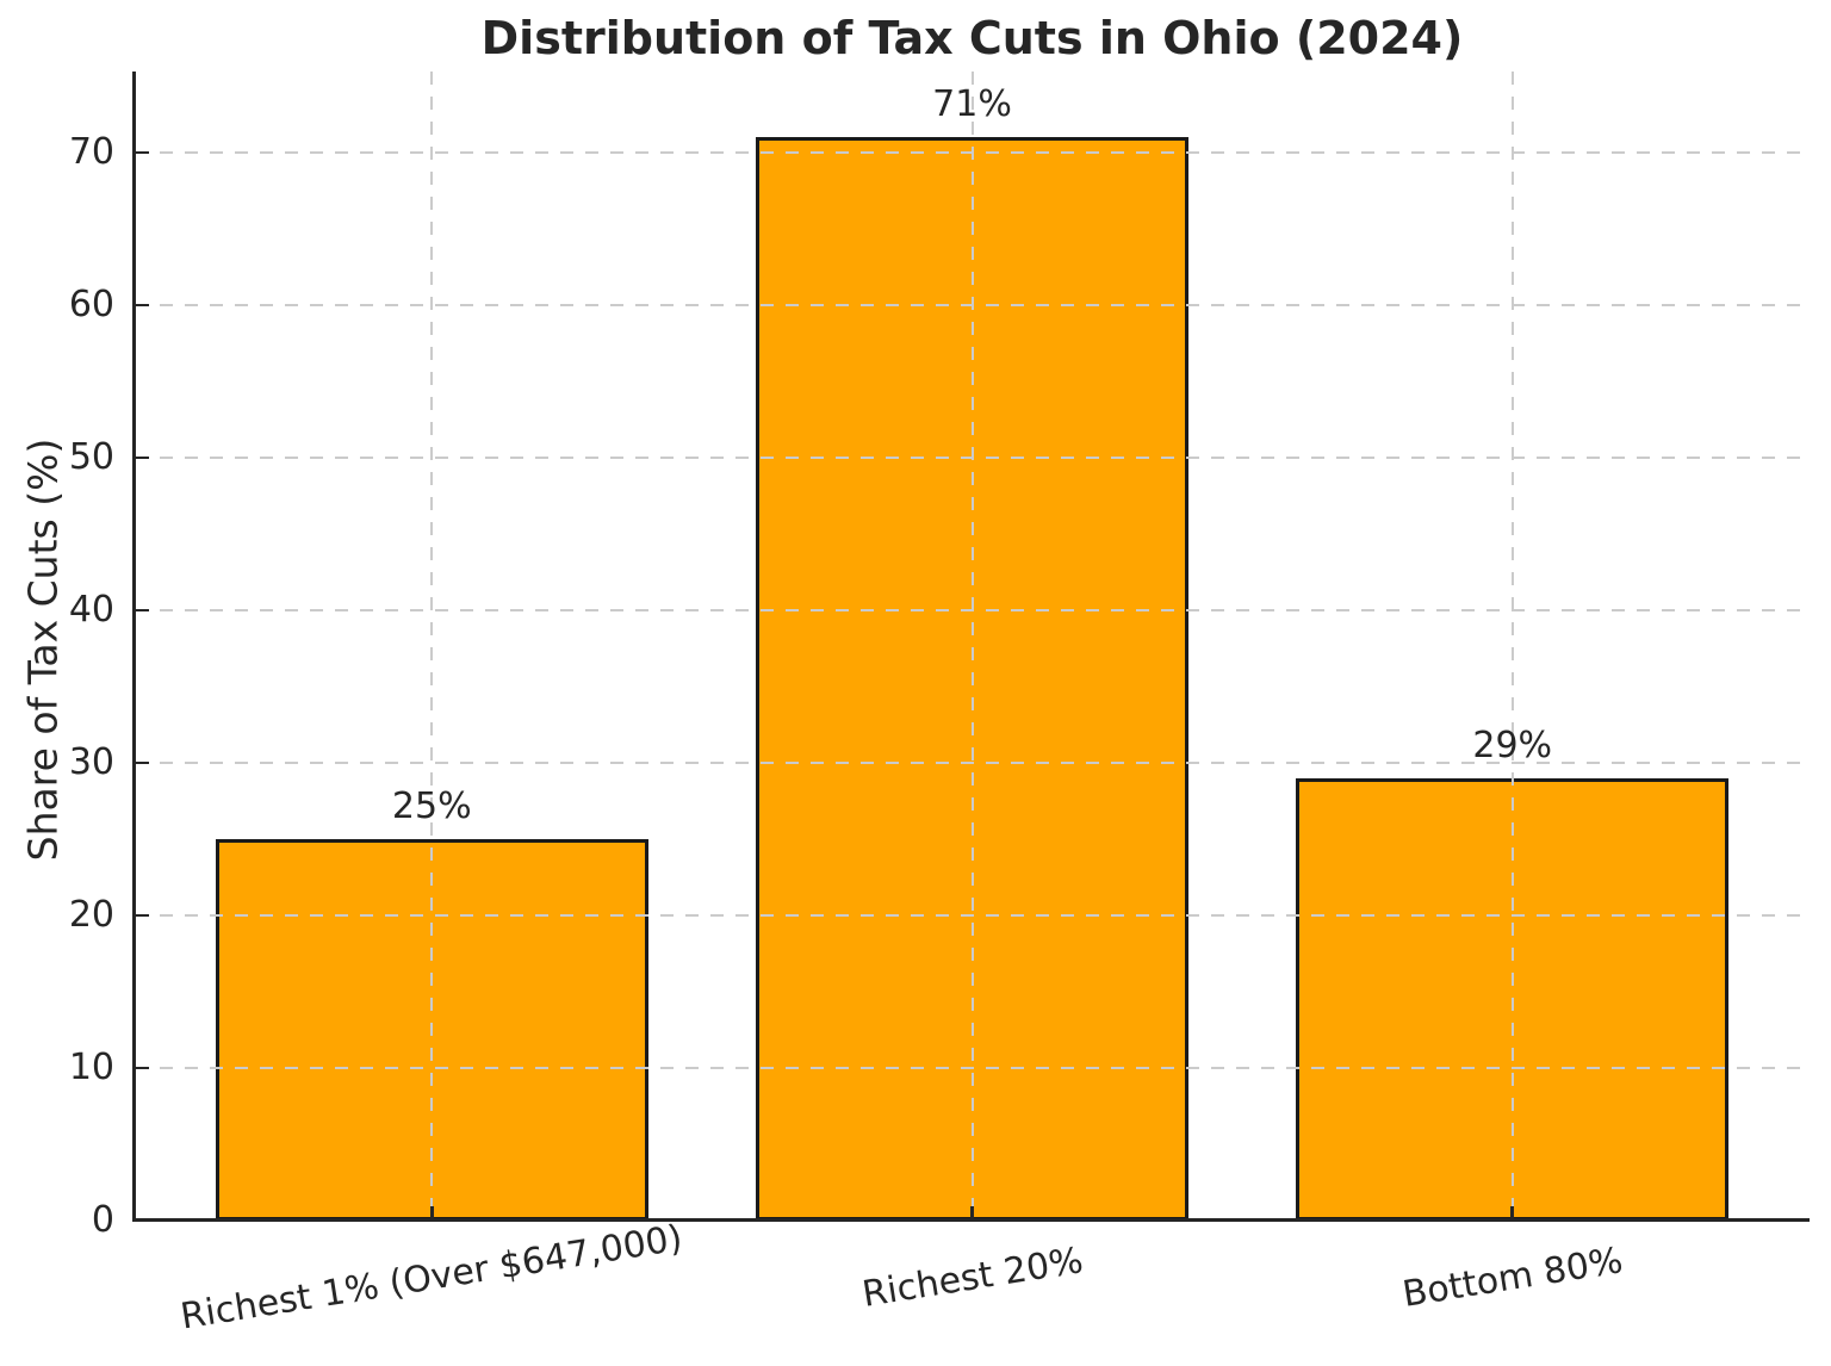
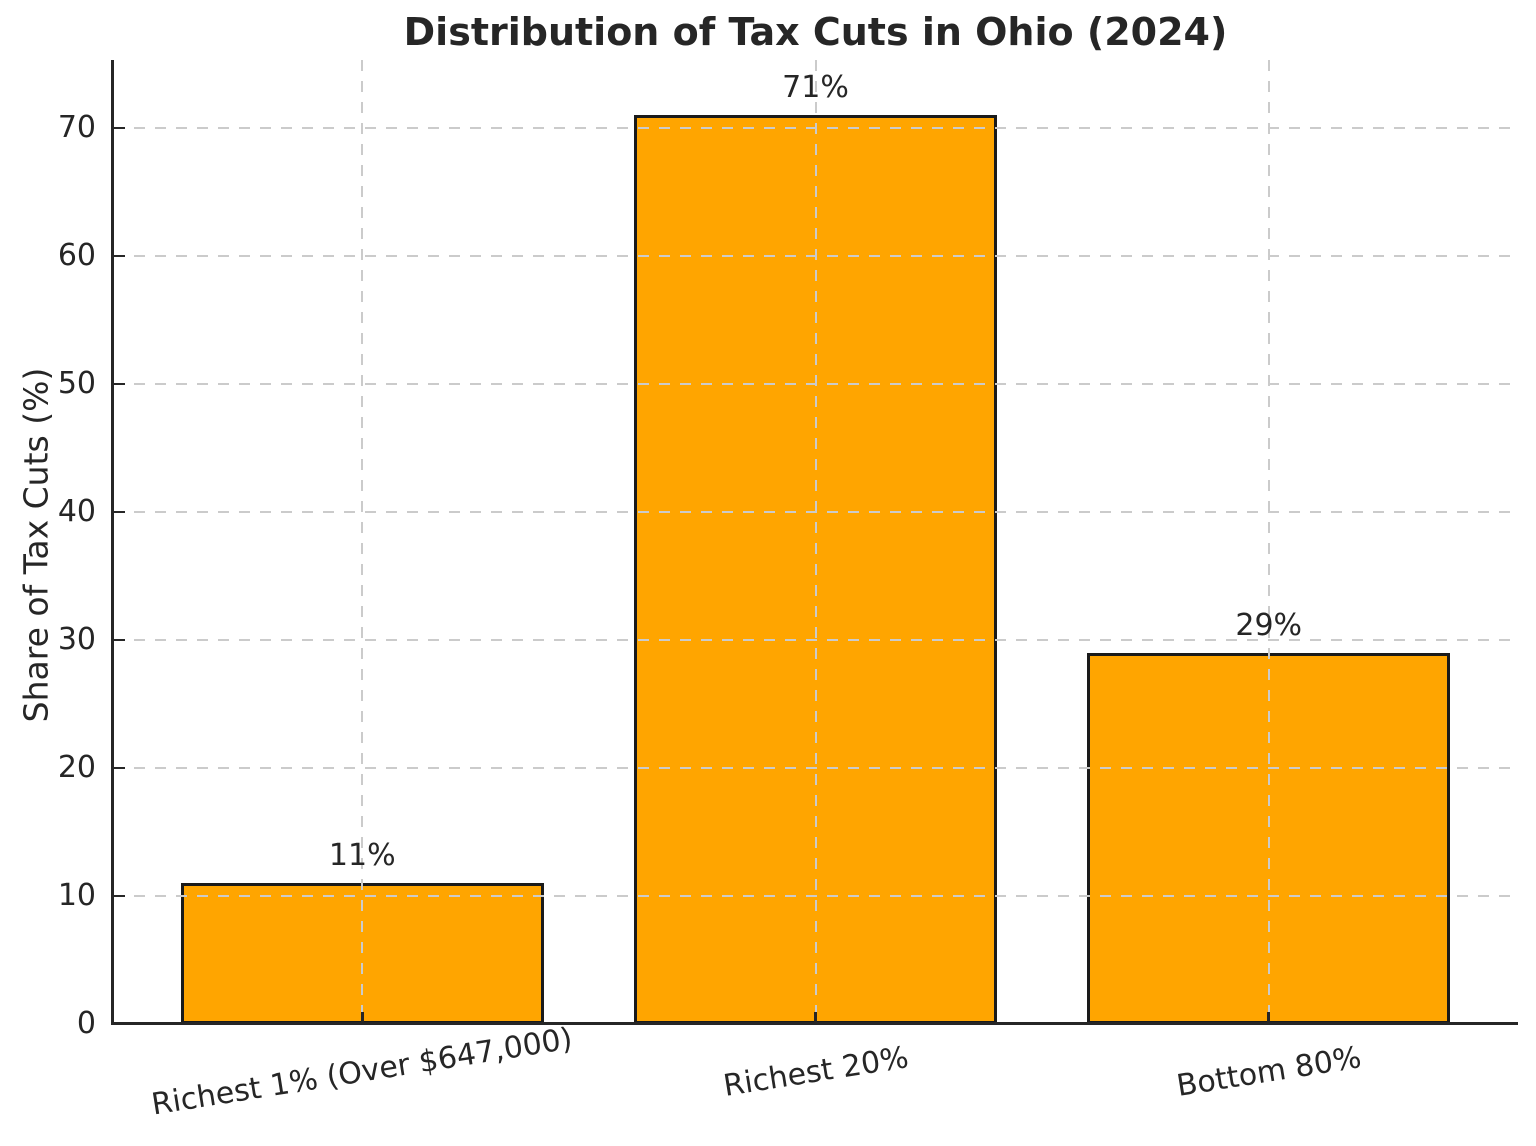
Richest 1% (Over $647,000): 25% -> 11%
